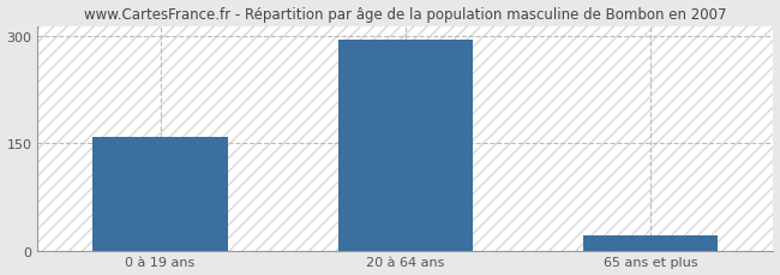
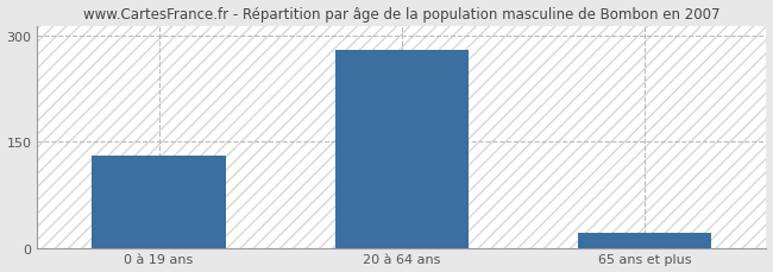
0 à 19 ans: 160 -> 130
20 à 64 ans: 296 -> 280
